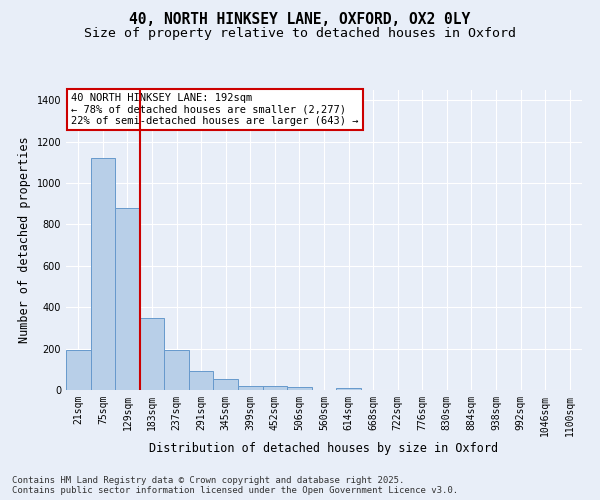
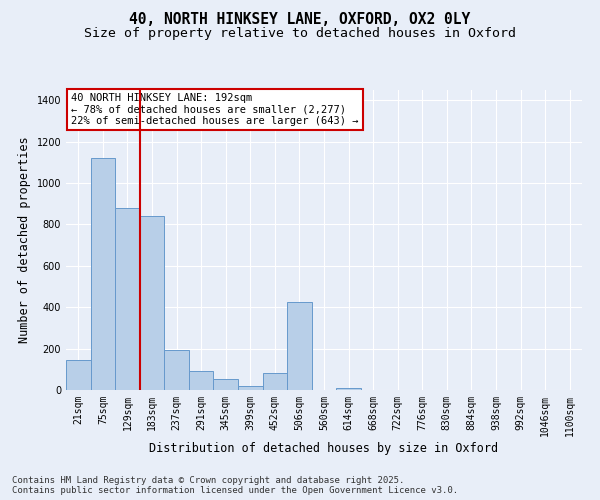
21sqm: 195 -> 145
183sqm: 350 -> 840
452sqm: 18 -> 80
506sqm: 15 -> 425
